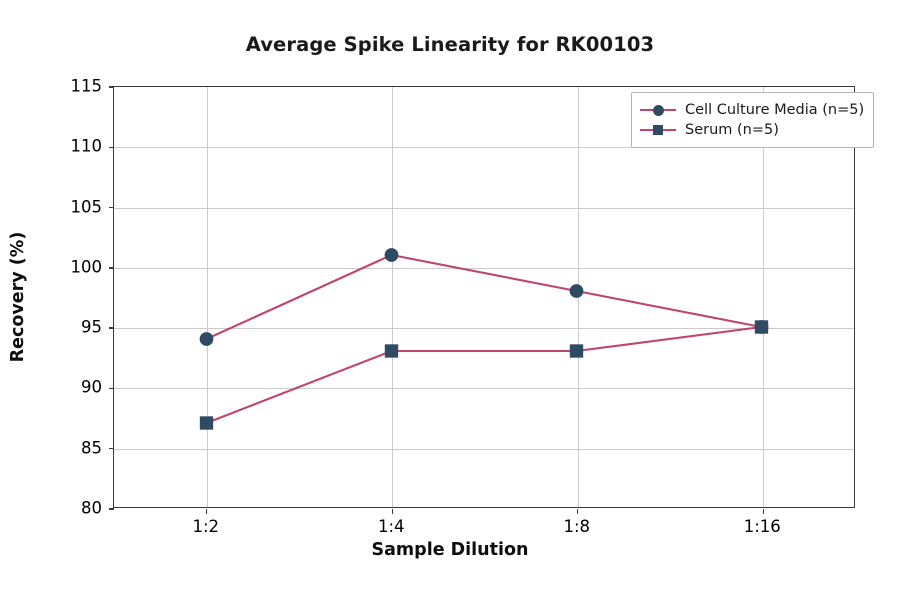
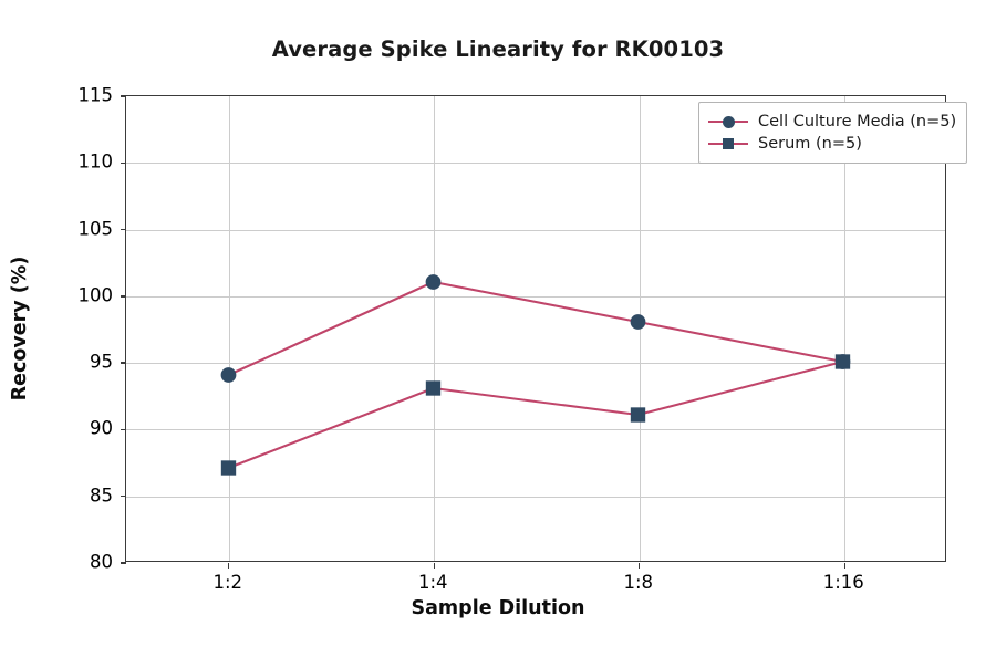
Serum (n=5)/1:8: 93 -> 91
